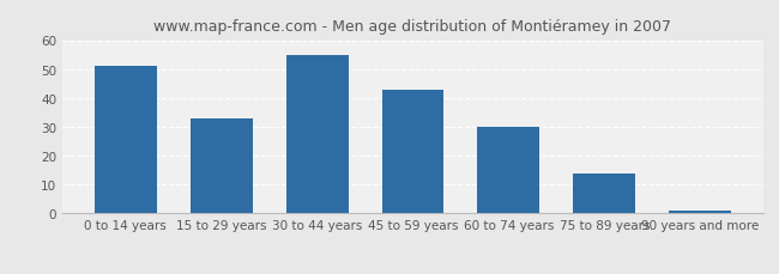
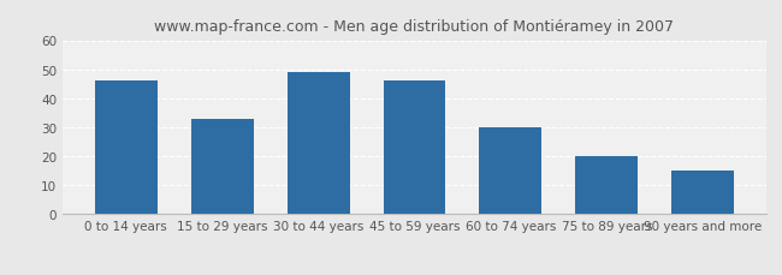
0 to 14 years: 51 -> 46
30 to 44 years: 55 -> 49
45 to 59 years: 43 -> 46
75 to 89 years: 14 -> 20
90 years and more: 1 -> 15
